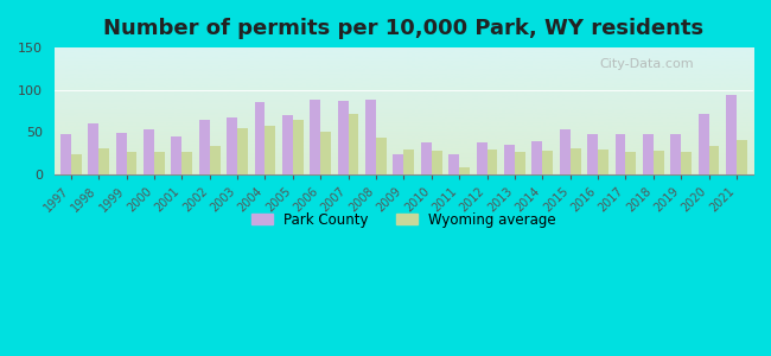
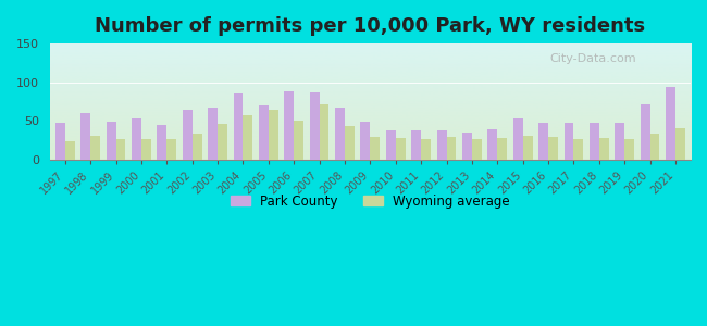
Wyoming average/2003: 54 -> 46
Park County/2008: 88 -> 67
Park County/2009: 24 -> 49
Park County/2011: 24 -> 38
Wyoming average/2011: 8 -> 26
